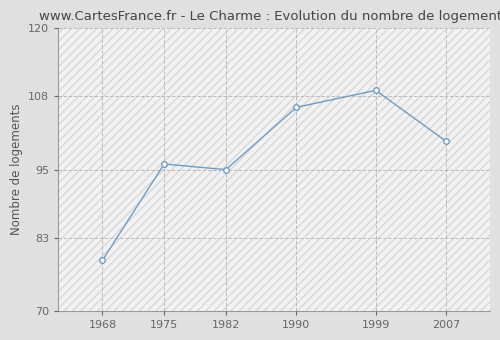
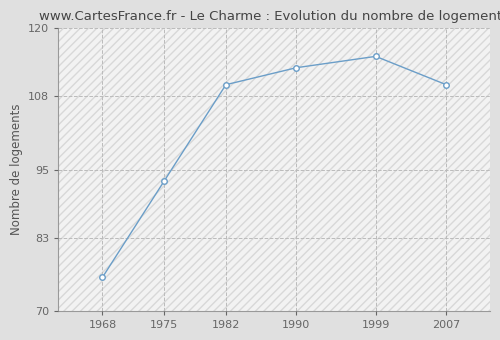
1968: 79 -> 76
1975: 96 -> 93
1982: 95 -> 110
1990: 106 -> 113
1999: 109 -> 115
2007: 100 -> 110
